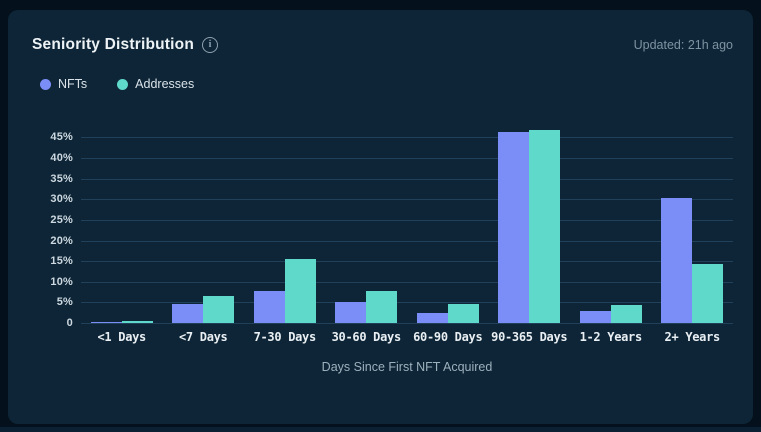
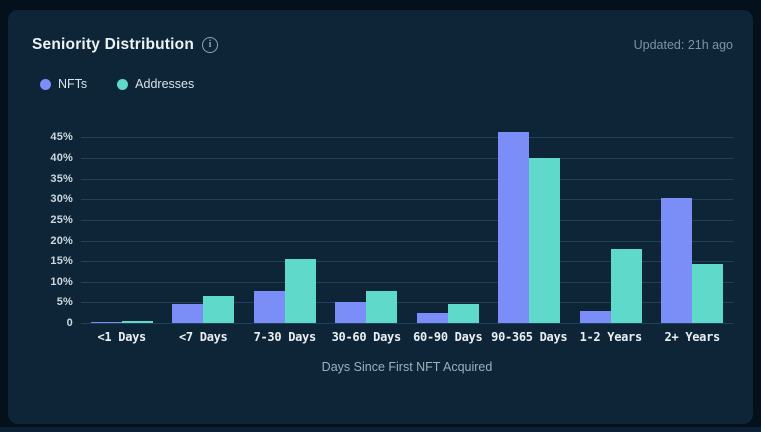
Addresses/90-365 Days: 47% -> 40%
Addresses/1-2 Years: 4% -> 18%
